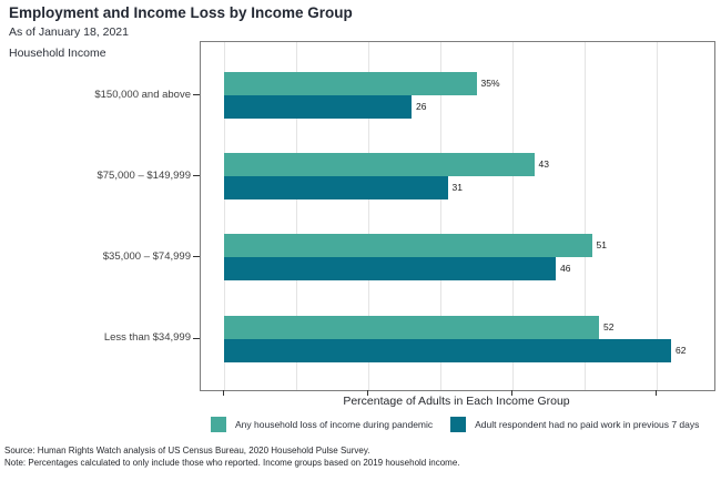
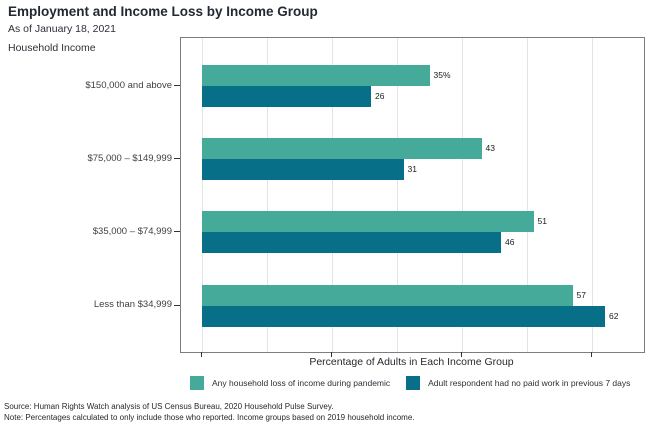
Any household loss of income during pandemic/Less than $34,999: 52 -> 57
